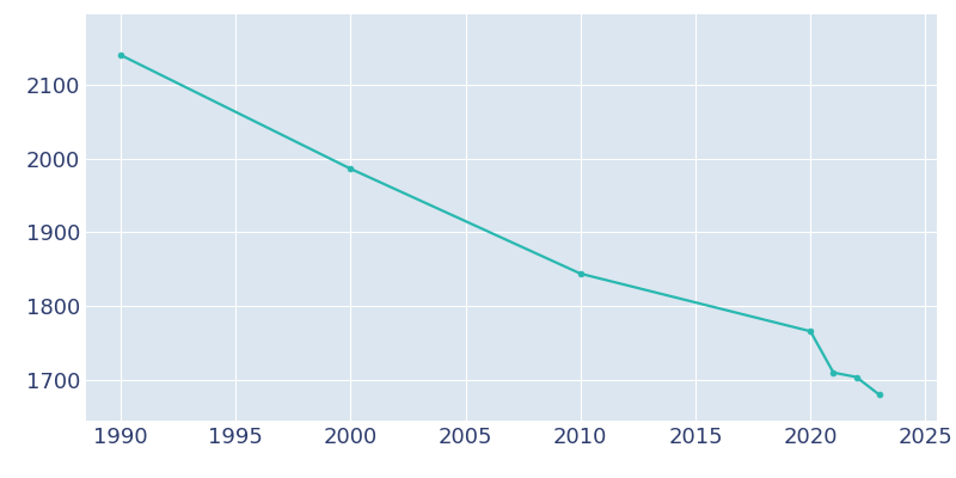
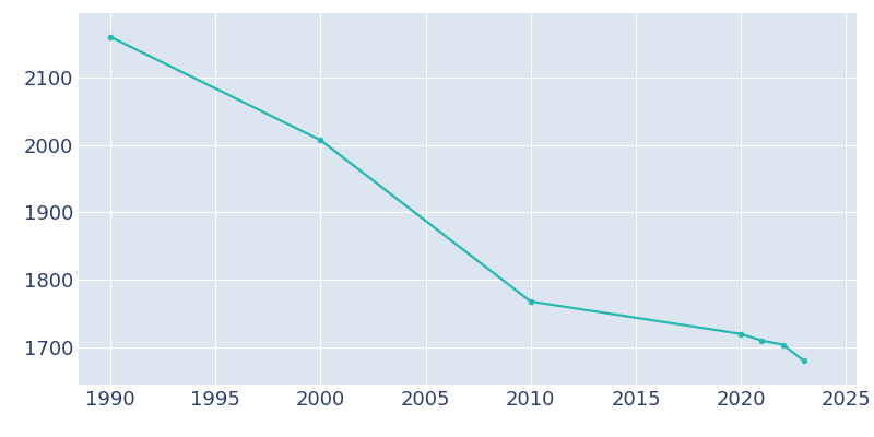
1990: 2140 -> 2160
2000: 1986 -> 2007
2010: 1844 -> 1768
2020: 1766 -> 1720
